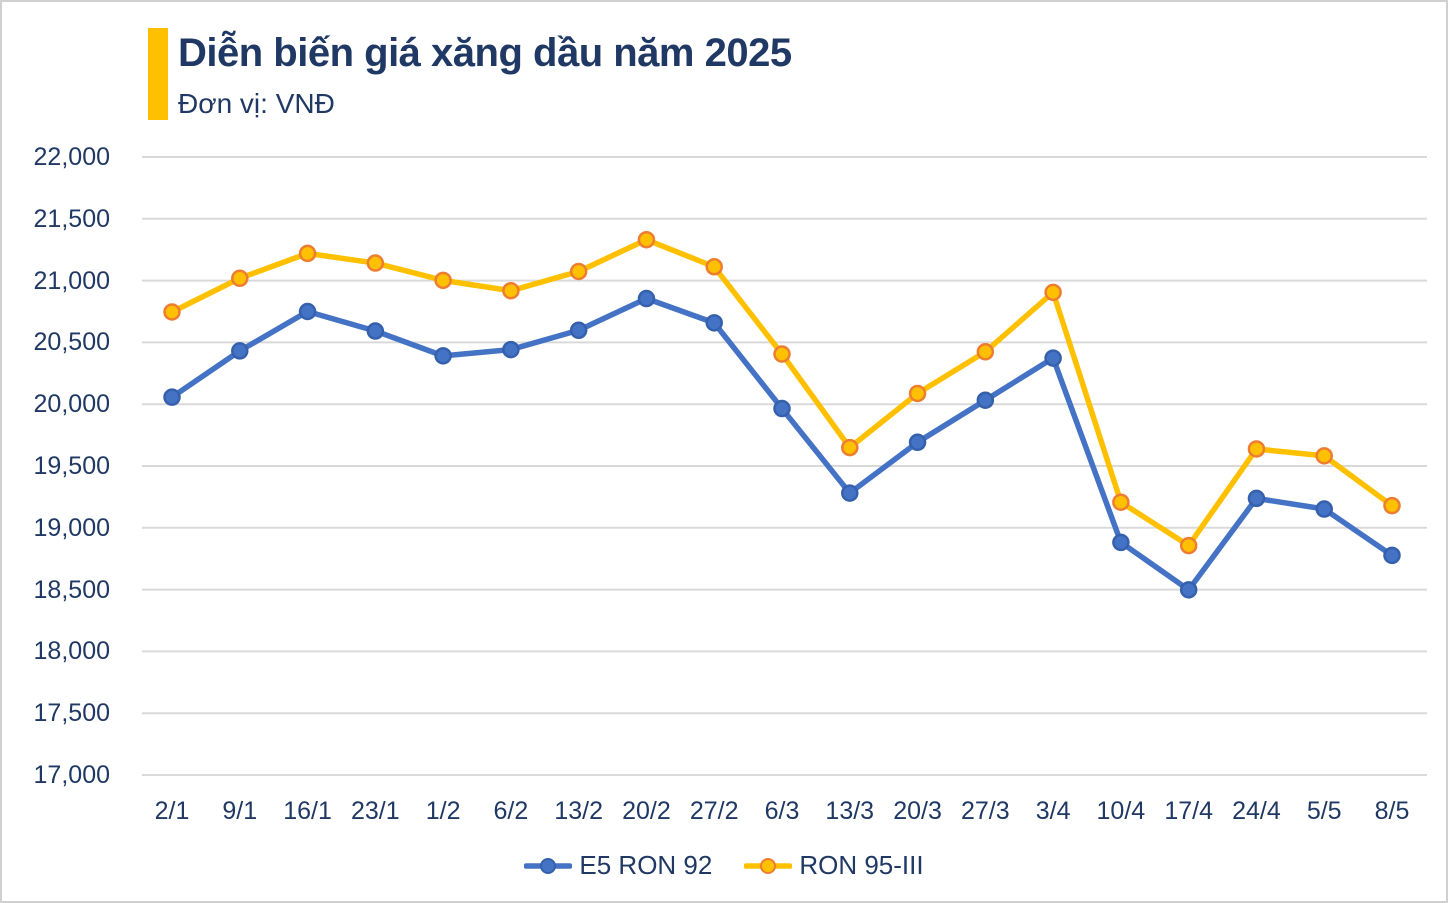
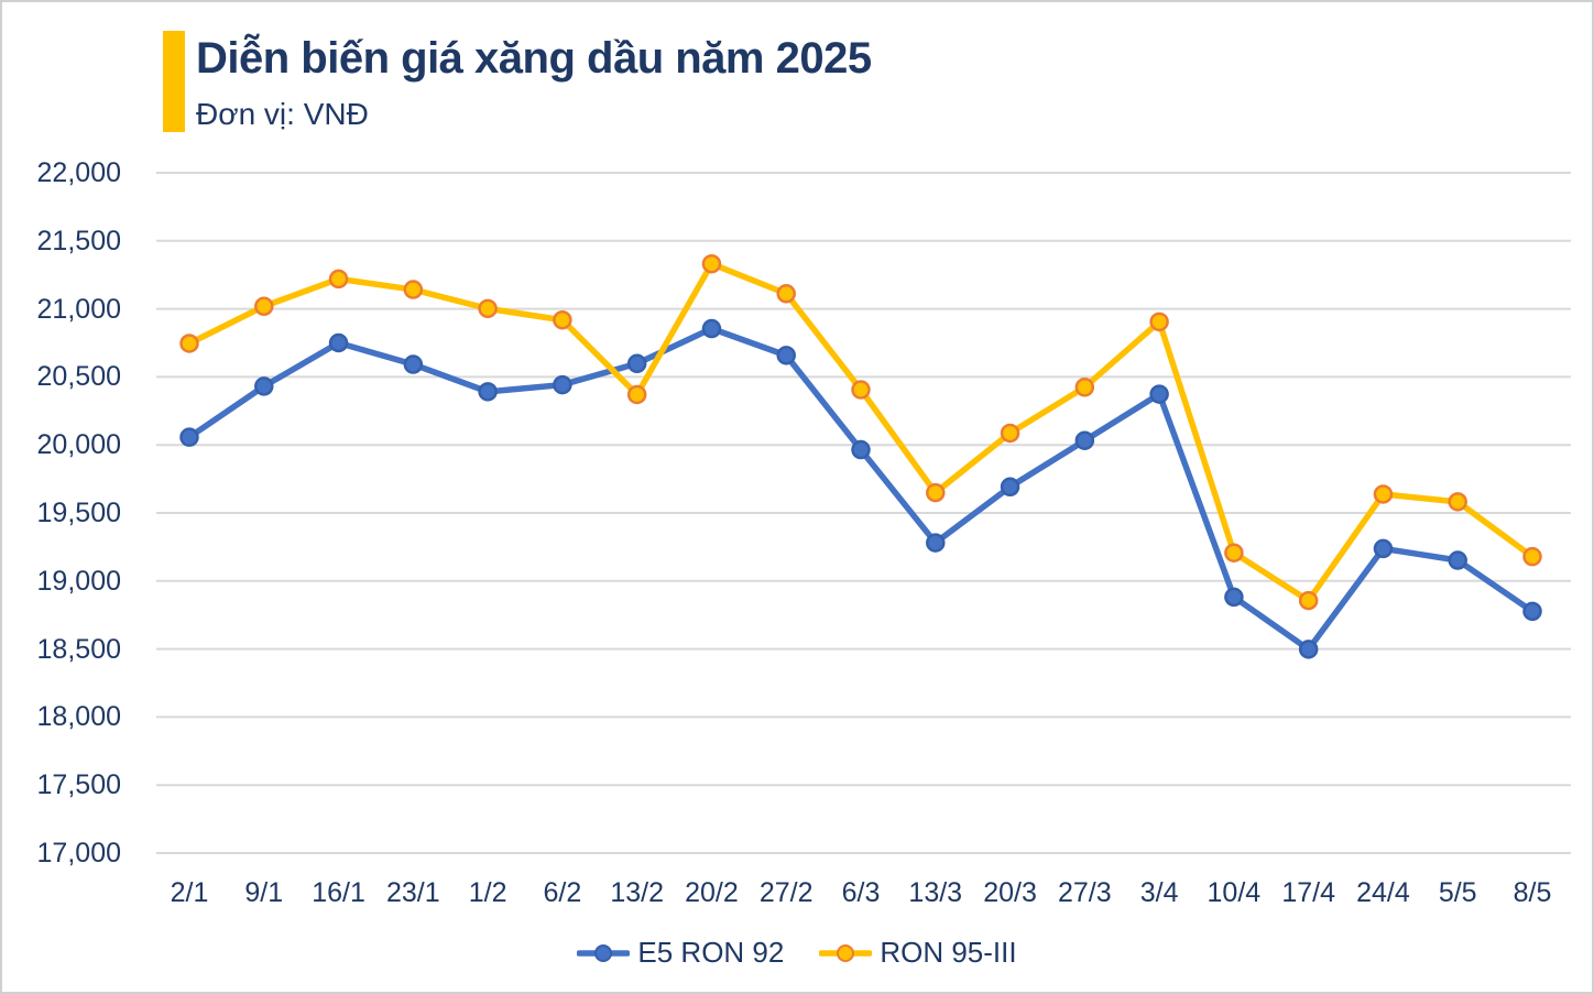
RON 95-III/13/2: 21070 -> 20370
